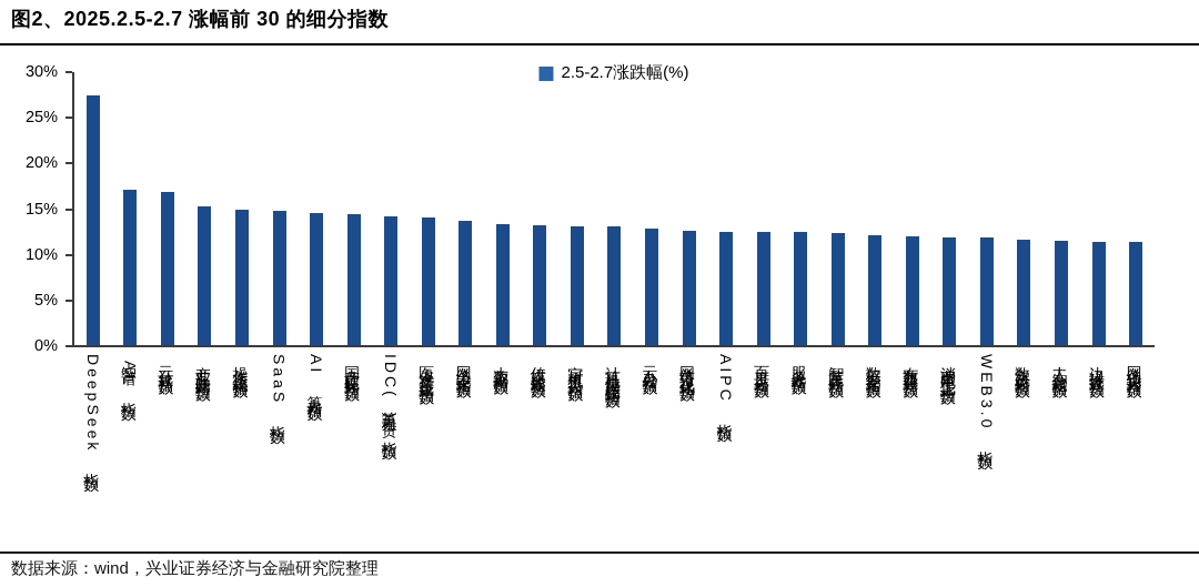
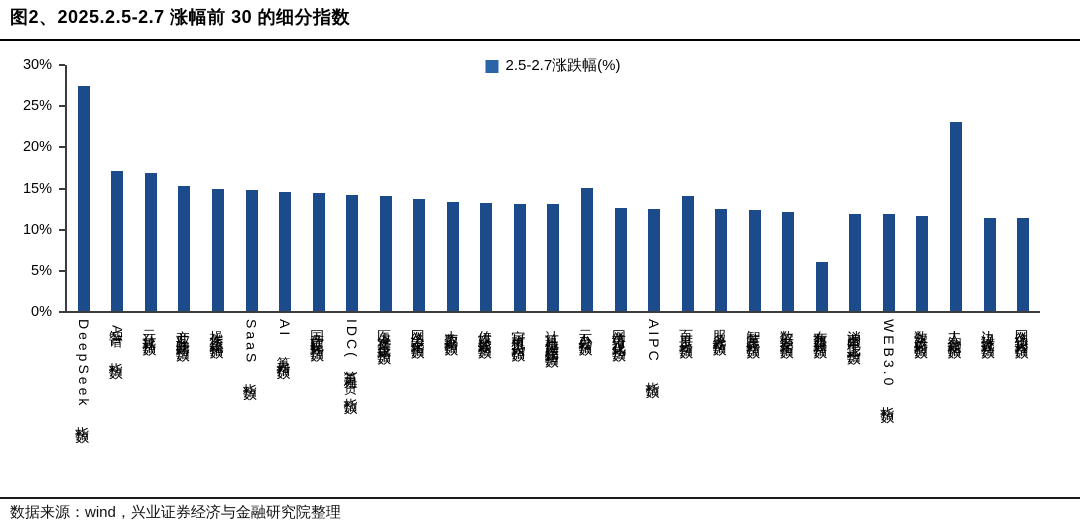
云办公指数: 13% -> 15%
百度平台指数: 12% -> 14%
东数西算指数: 12% -> 6%
人工智能指数: 12% -> 23%
